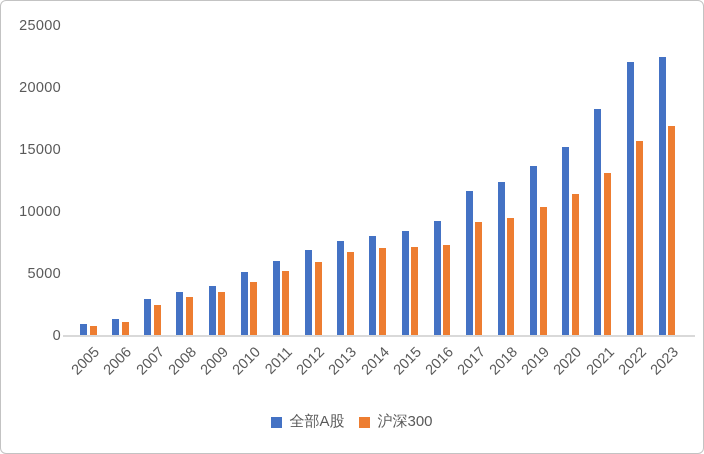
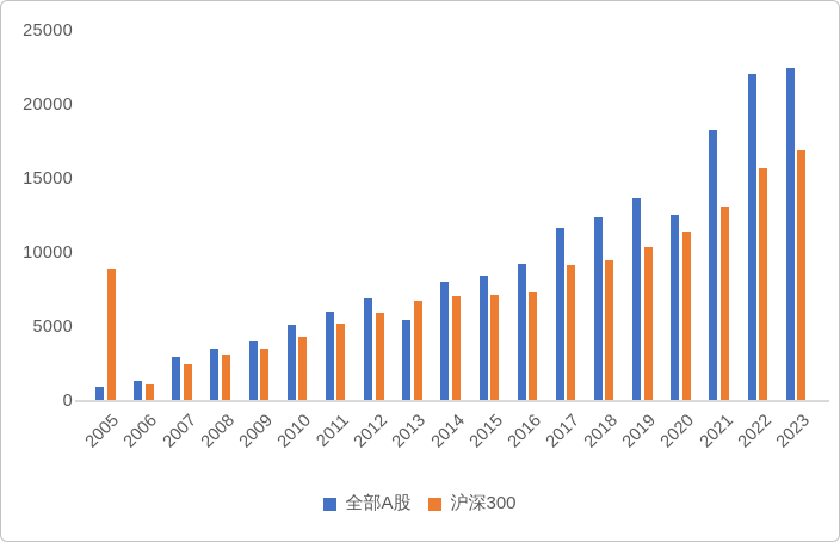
沪深300/2005: 700 -> 8900
全部A股/2013: 7600 -> 5400
全部A股/2020: 15200 -> 12500
